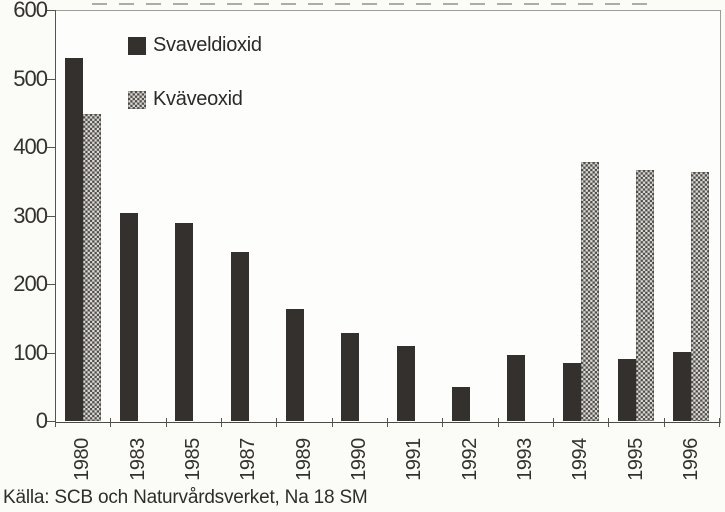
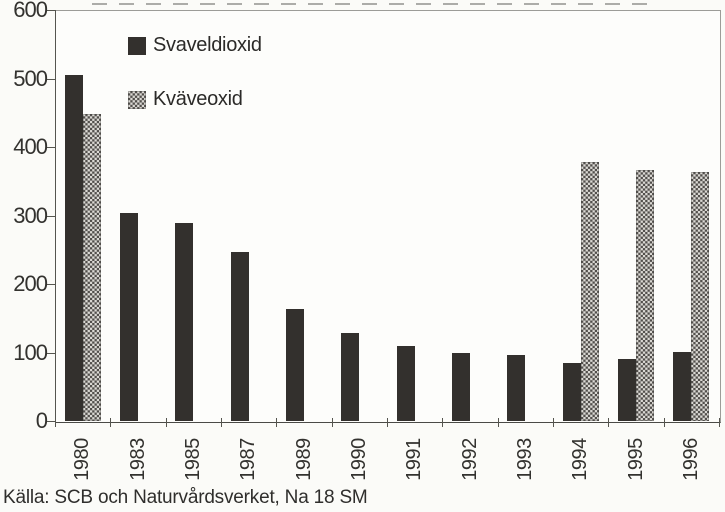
Svaveldioxid/1980: 530 -> 500
Svaveldioxid/1992: 50 -> 100
